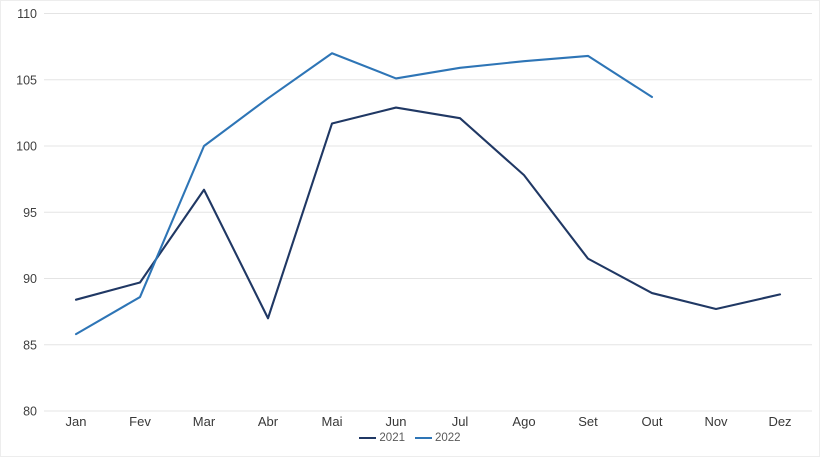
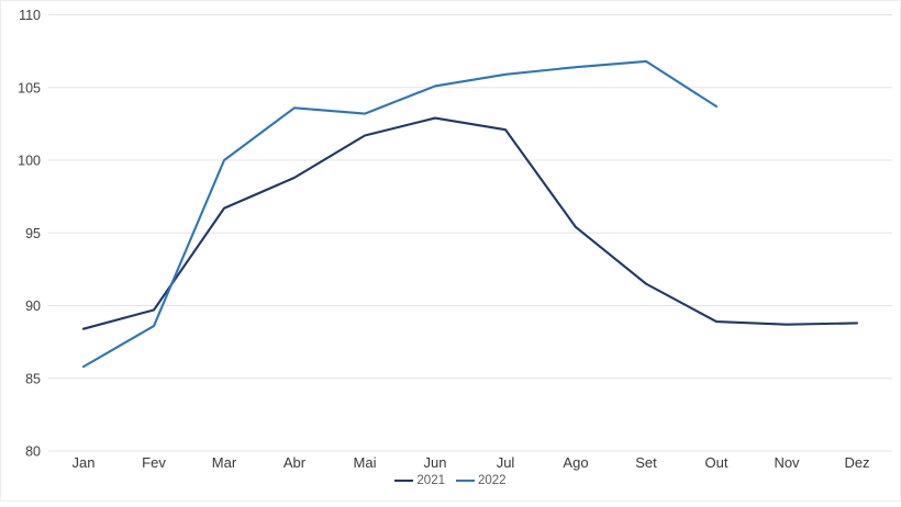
2021/Abr: 87.0 -> 98.8
2022/Mai: 107.0 -> 103.2
2021/Ago: 97.8 -> 95.4
2021/Nov: 87.7 -> 88.7
